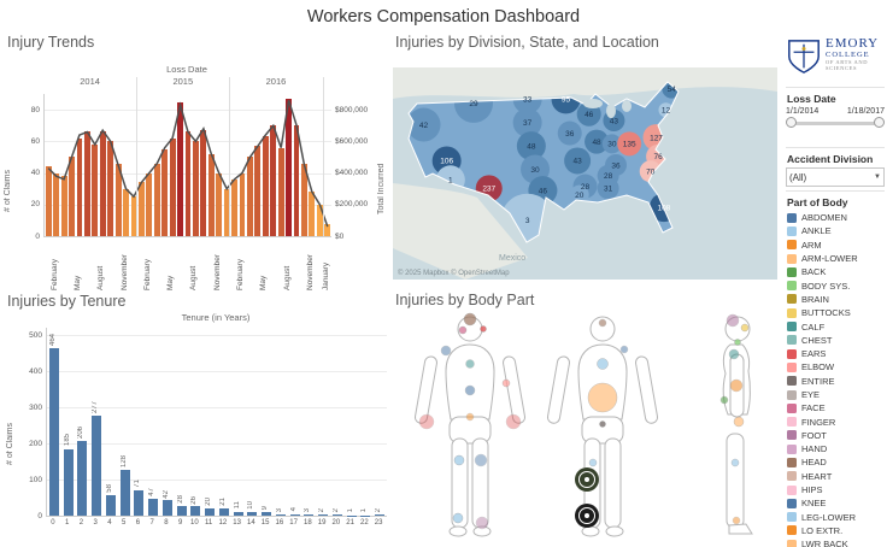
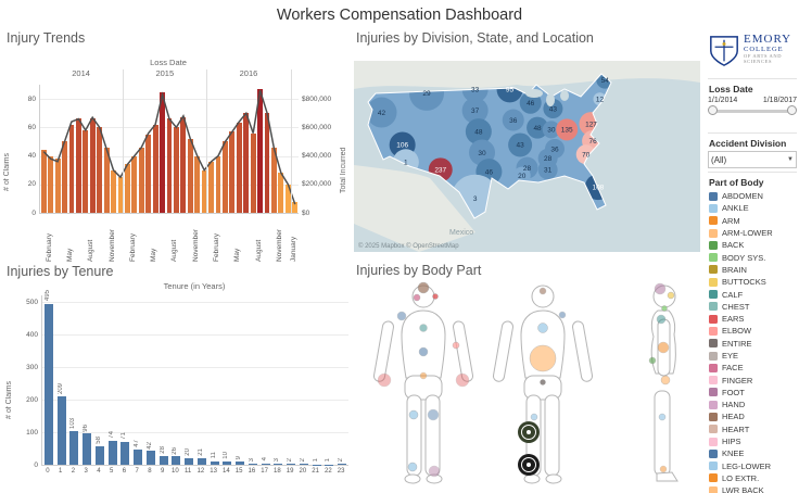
Injuries by Tenure/0: 464 -> 495
Injuries by Tenure/1: 185 -> 209
Injuries by Tenure/2: 206 -> 103
Injuries by Tenure/3: 277 -> 96
Injuries by Tenure/5: 128 -> 74
